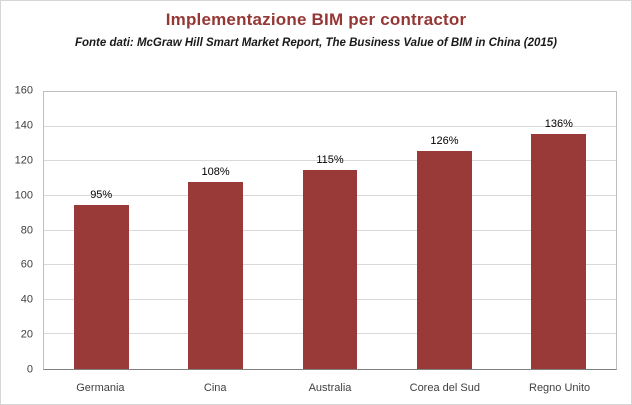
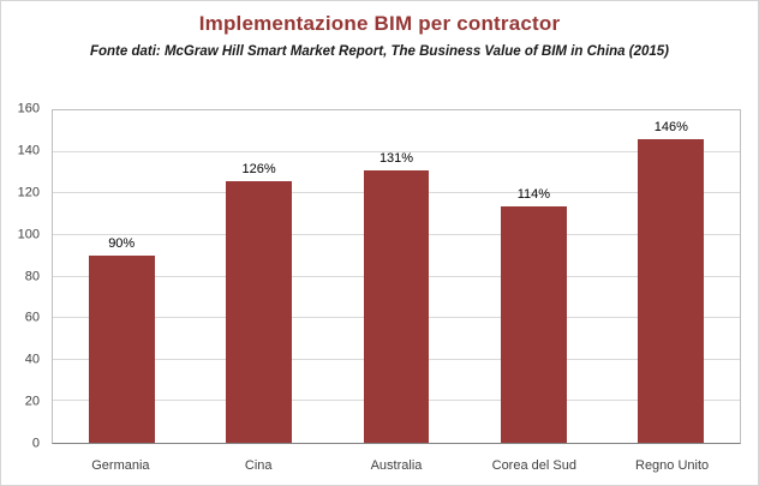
Germania: 95% -> 90%
Cina: 108% -> 126%
Australia: 115% -> 131%
Corea del Sud: 126% -> 114%
Regno Unito: 136% -> 146%
